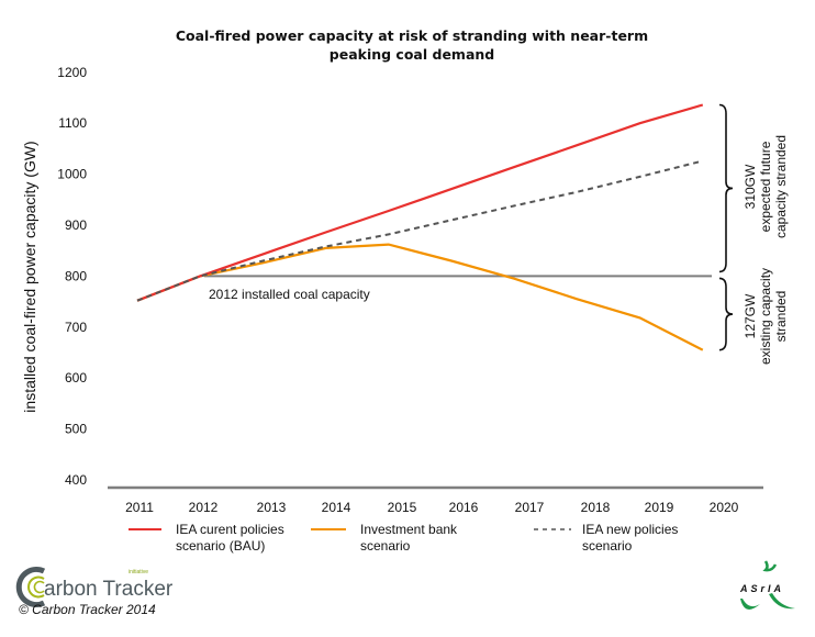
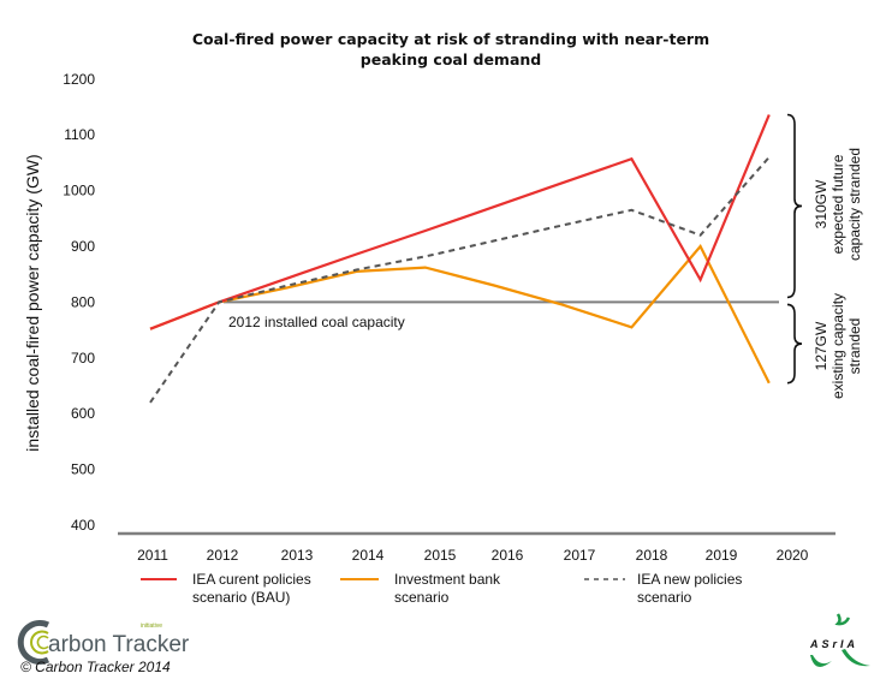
IEA new policies scenario/2011: 750 -> 620
IEA curent policies scenario (BAU)/2019: 1100 -> 840
Investment bank scenario/2019: 720 -> 900
IEA new policies scenario/2019: 1000 -> 920
IEA new policies scenario/2020: 1030 -> 1060
